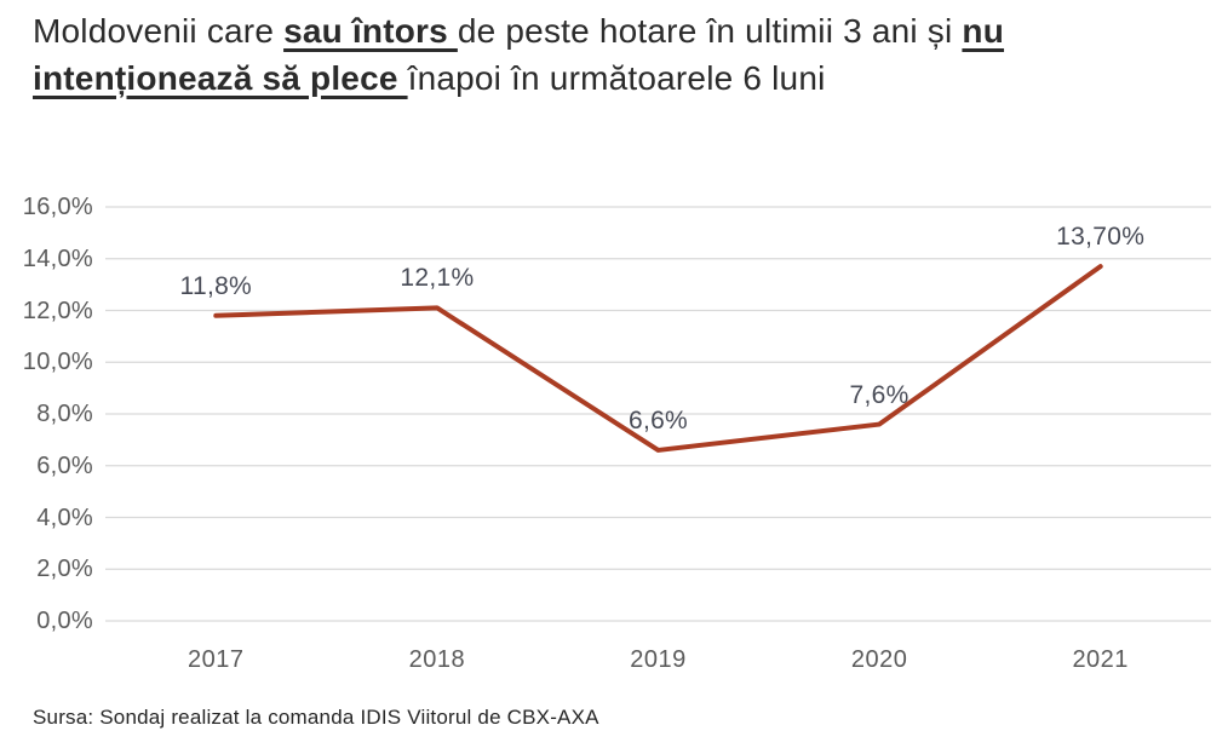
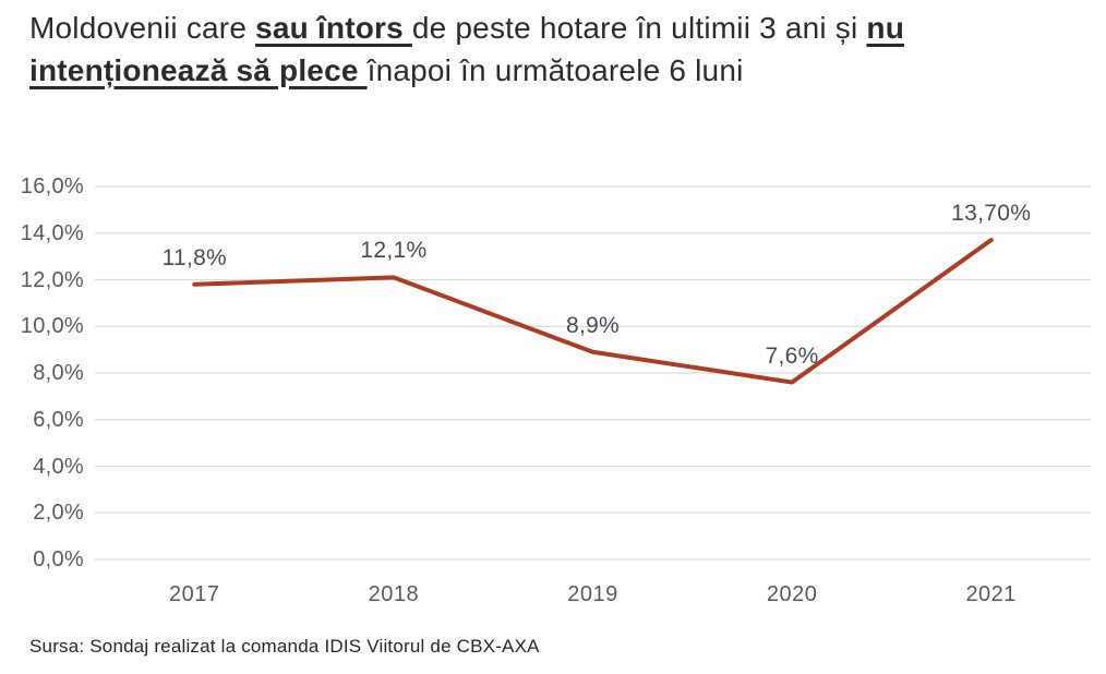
2019: 6,6% -> 8,9%
